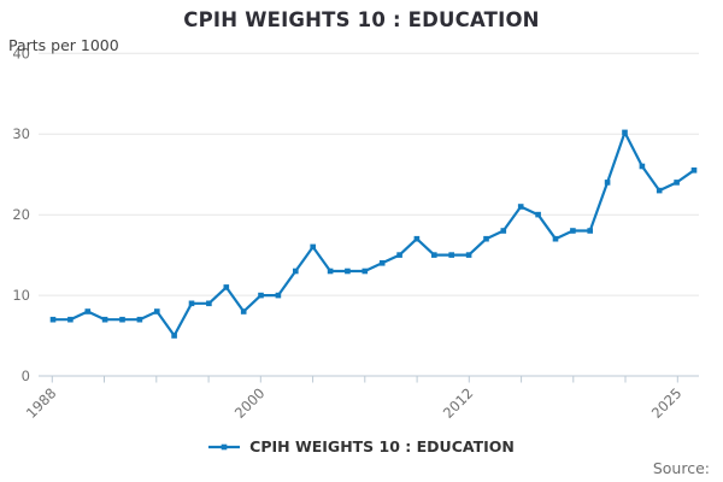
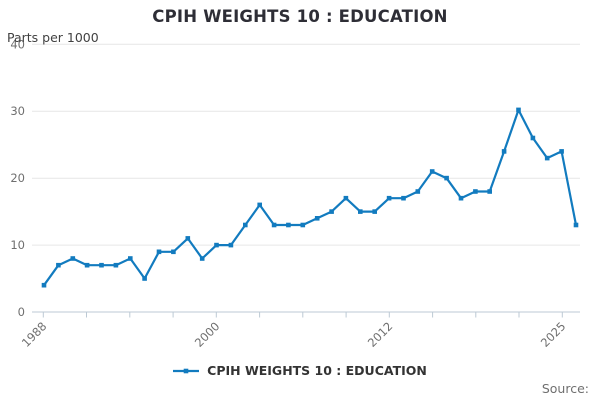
1988: 7 -> 4
2012: 15 -> 17
2025: 26 -> 13
